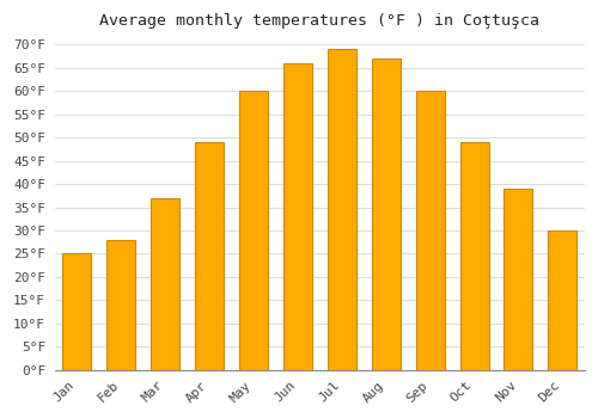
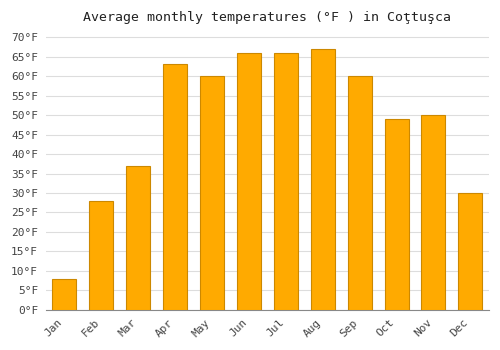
Jan: 25°F -> 8°F
Apr: 49°F -> 63°F
Jul: 69°F -> 66°F
Nov: 39°F -> 50°F
